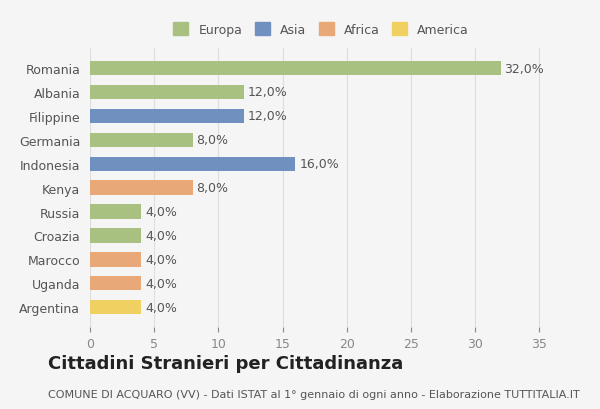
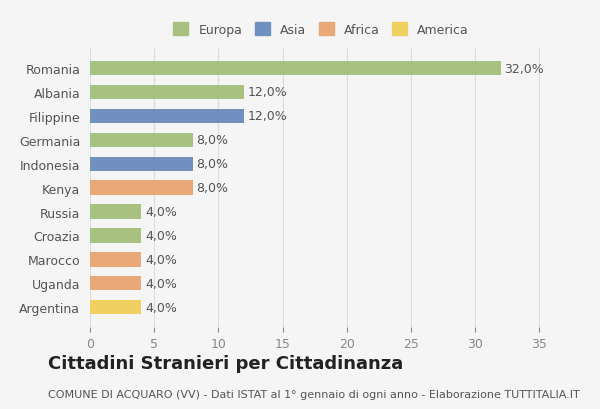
Indonesia: 16,0% -> 8,0%
